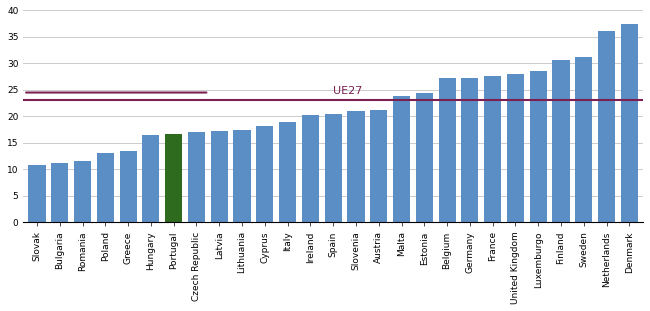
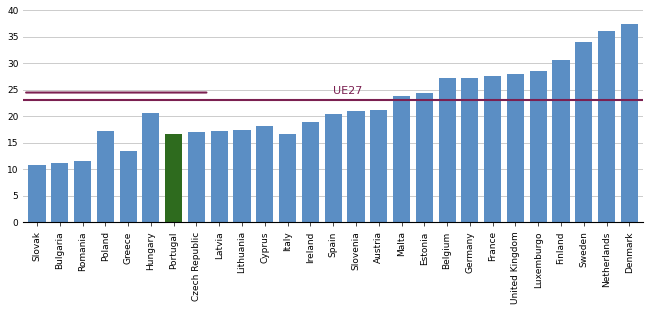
Poland: 13.1 -> 17.2
Hungary: 16.4 -> 20.6
Italy: 18.9 -> 16.6
Ireland: 20.3 -> 19.0
Sweden: 31.2 -> 34.0
